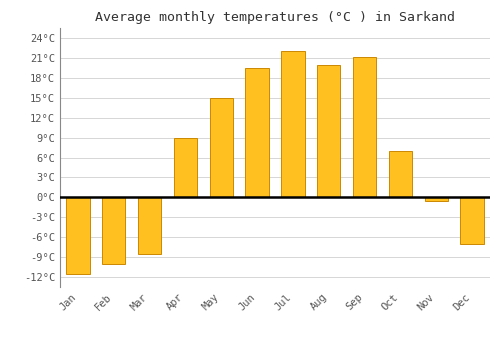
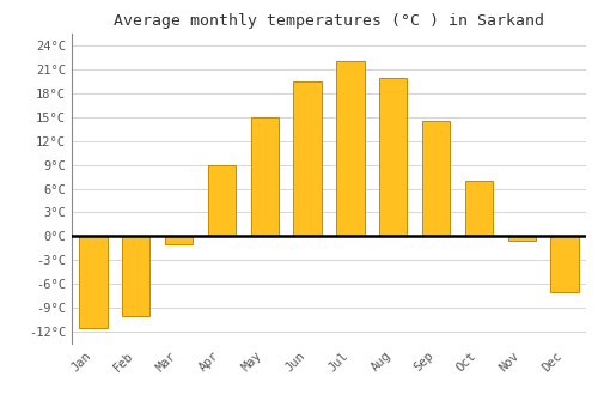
Mar: -8.6°C -> -1.0°C
Sep: 21.2°C -> 14.5°C
